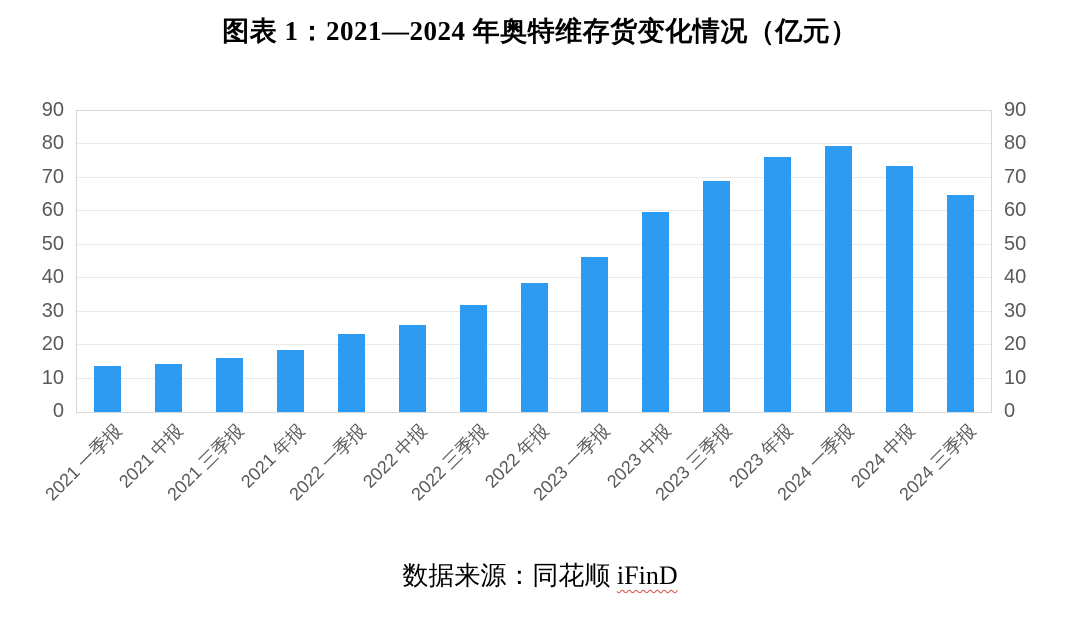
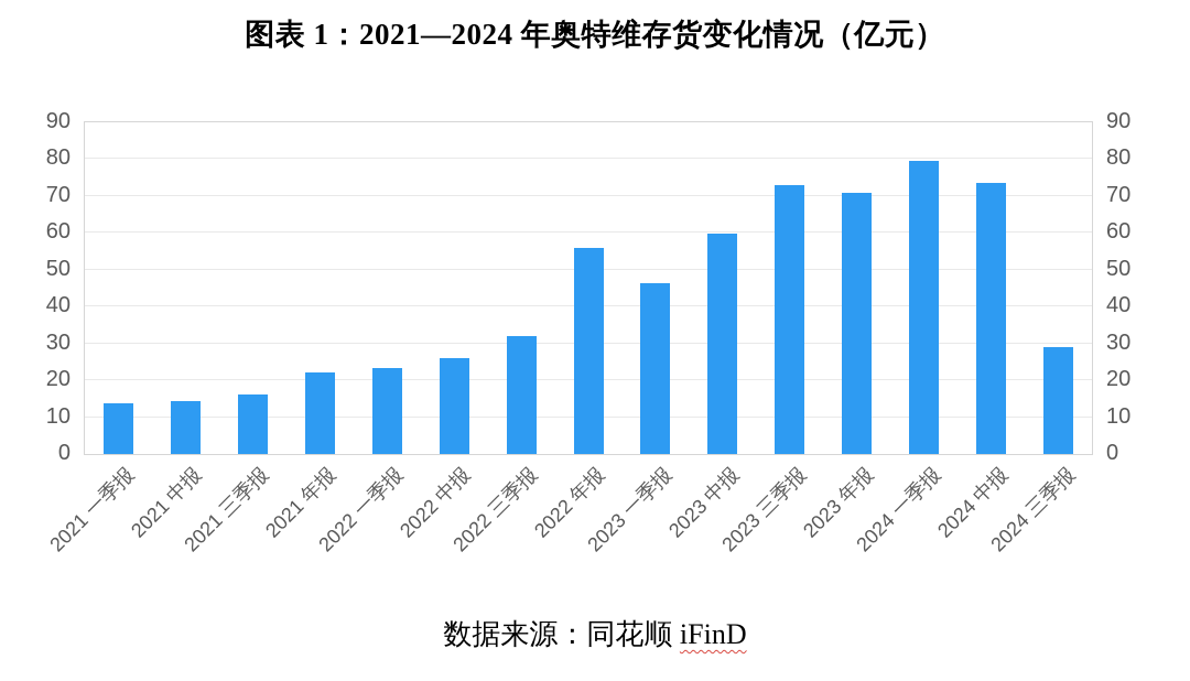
2021 年报: 19 -> 22
2022 年报: 39 -> 56
2023 三季报: 69 -> 73
2023 年报: 76 -> 71
2024 三季报: 65 -> 29
